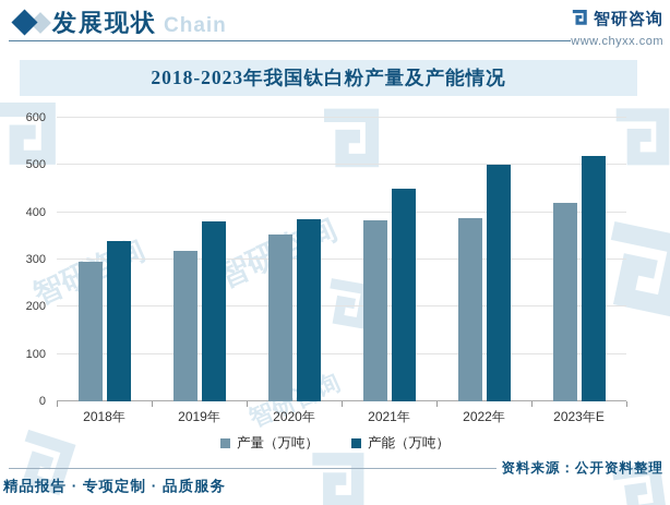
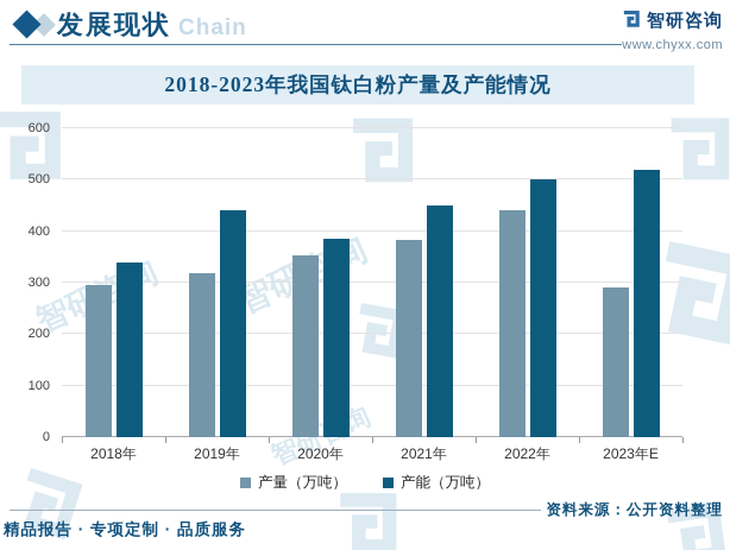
产能（万吨）/2019年: 380 -> 440
产量（万吨）/2022年: 390 -> 440
产量（万吨）/2023年E: 420 -> 290
